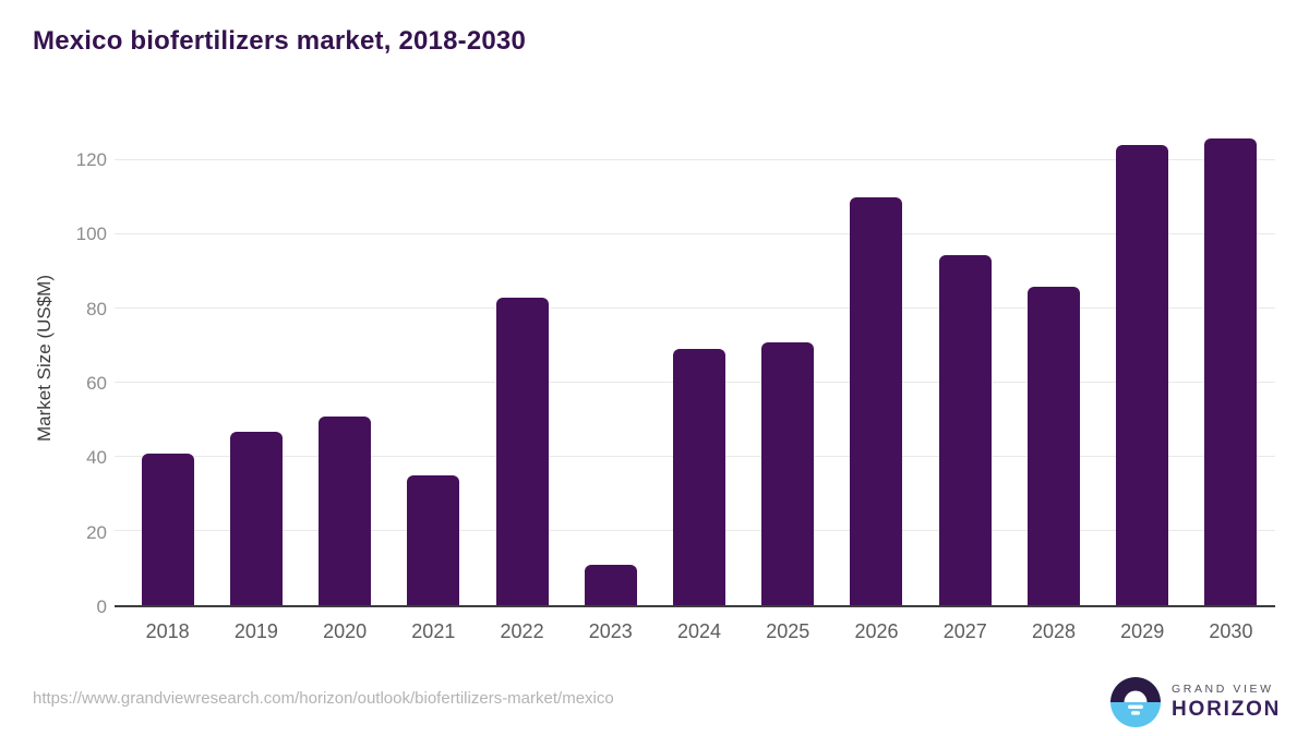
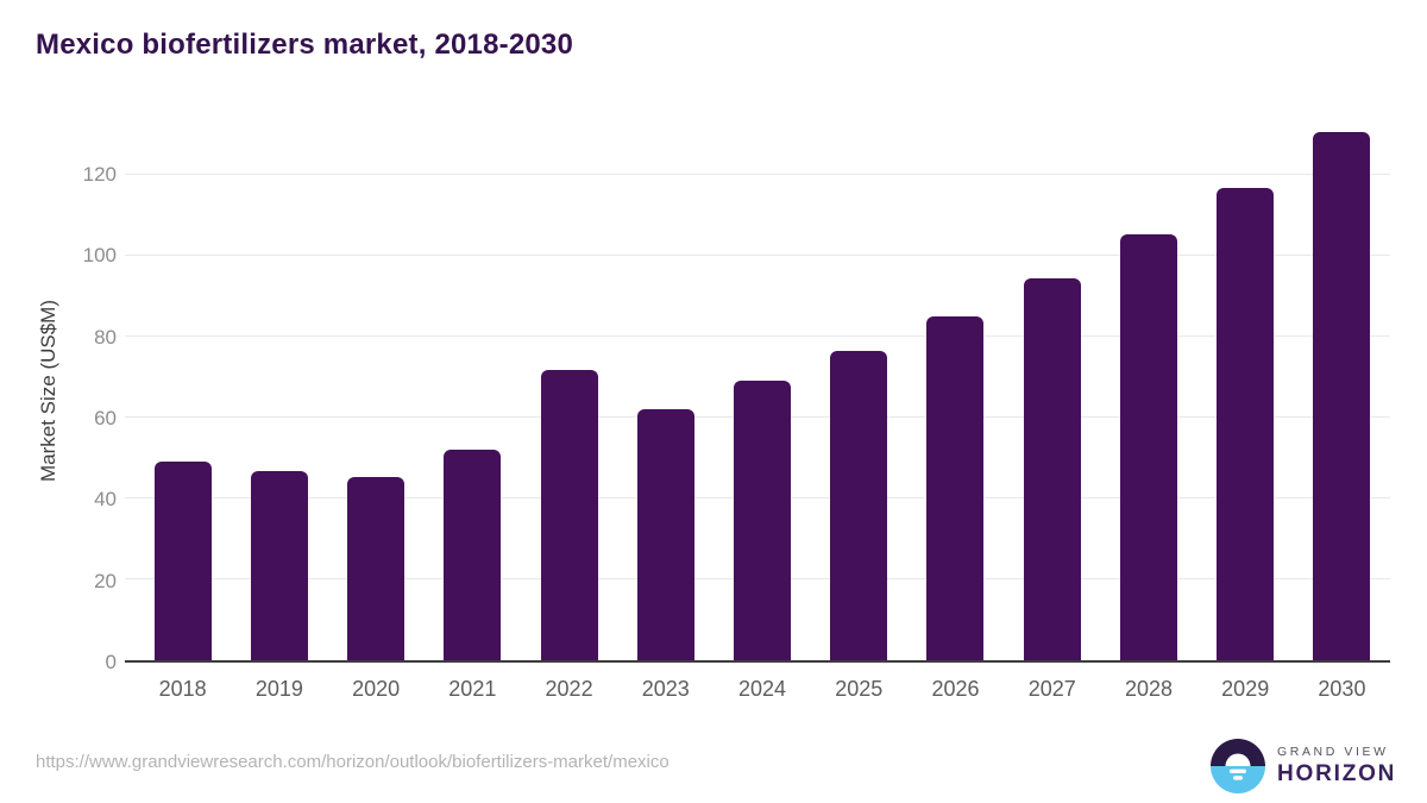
2018: 41 -> 49
2020: 51 -> 45
2021: 35 -> 52
2022: 83 -> 72
2023: 11 -> 62
2025: 71 -> 77
2026: 110 -> 85
2028: 86 -> 105
2029: 124 -> 117
2030: 126 -> 130
